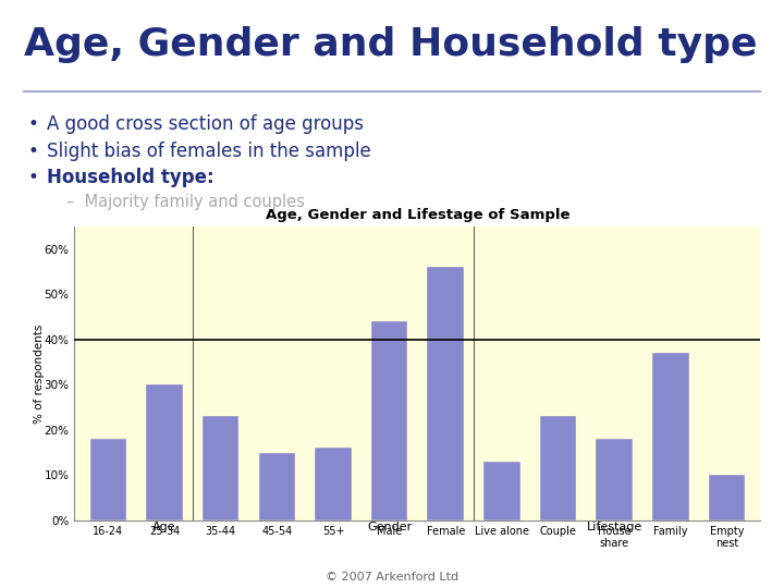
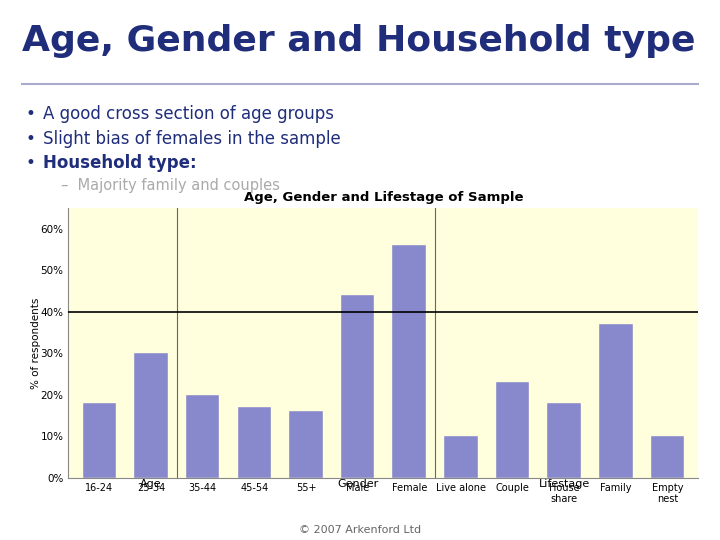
35-44: 23% -> 20%
45-54: 15% -> 17%
Live alone: 13% -> 10%
